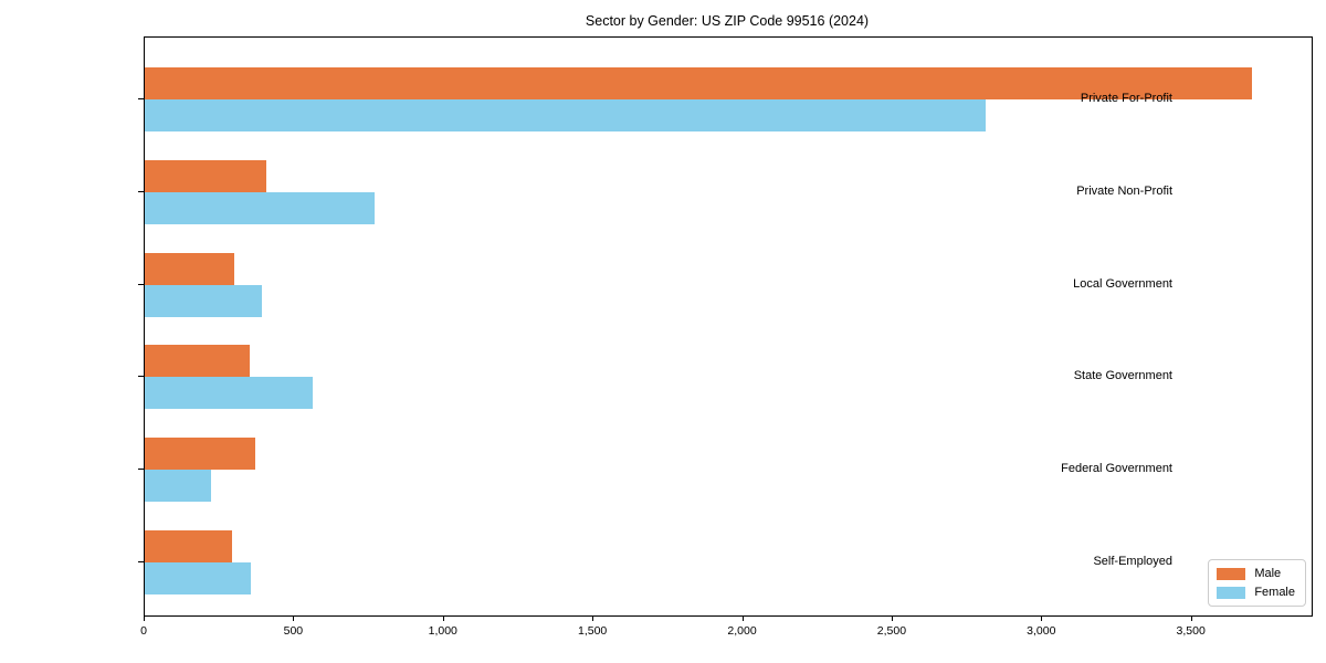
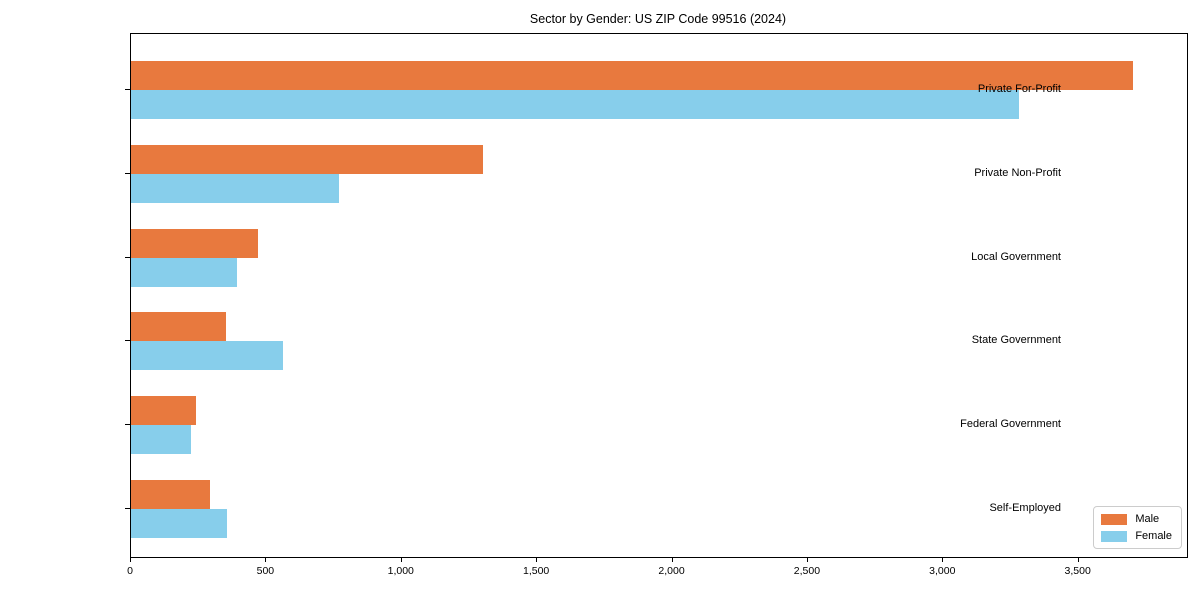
Female/Private For-Profit: 2810 -> 3280
Male/Private Non-Profit: 400 -> 1300
Male/Local Government: 300 -> 470
Male/Federal Government: 370 -> 240
